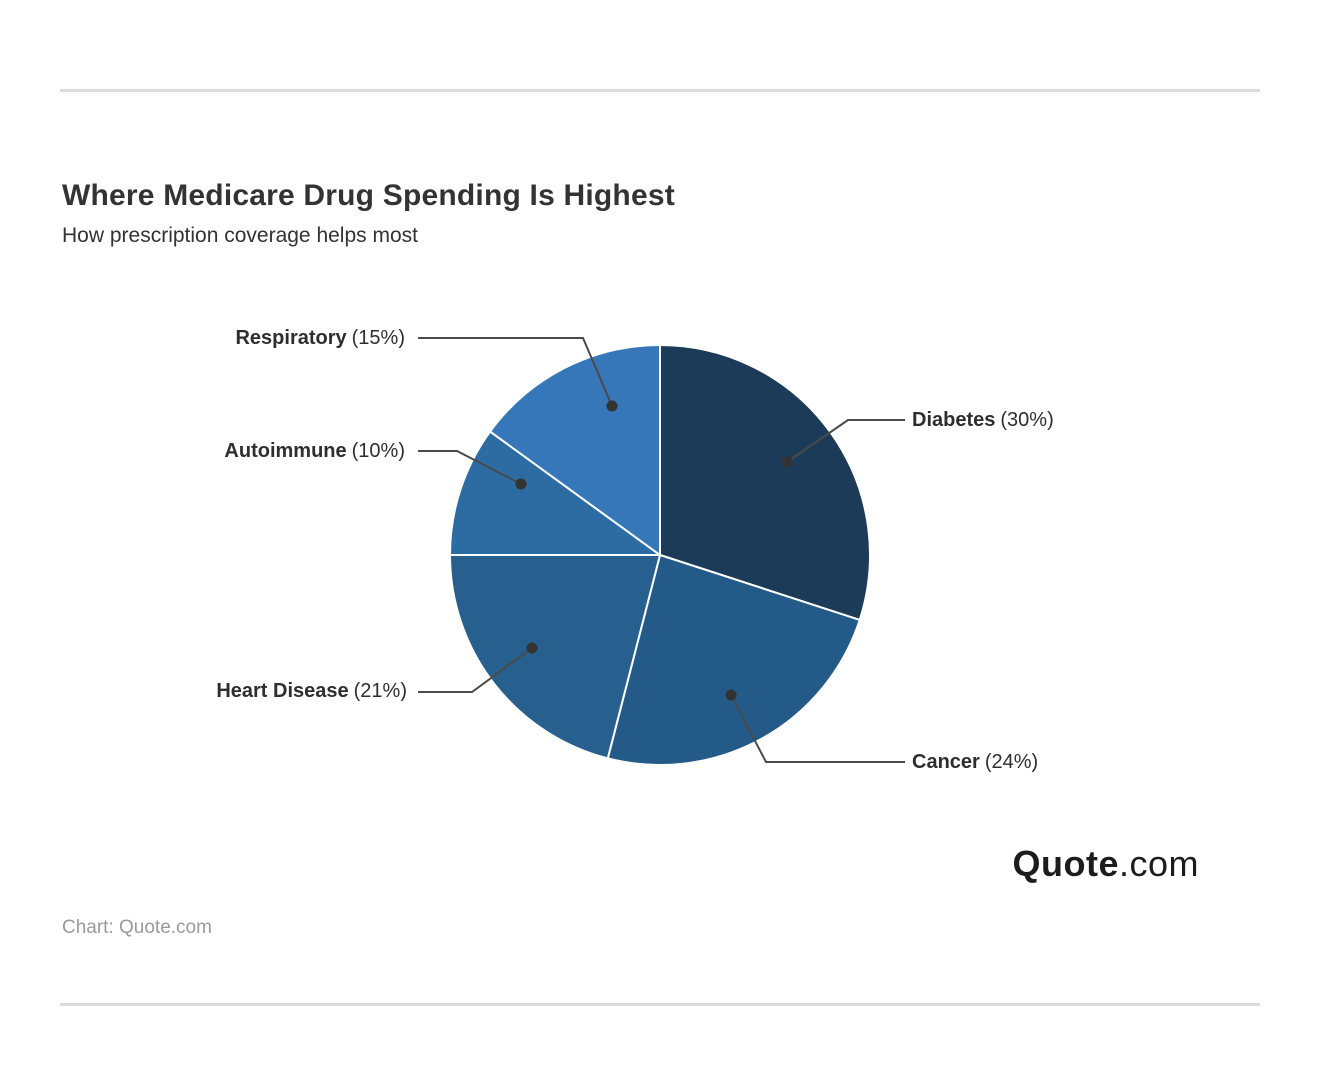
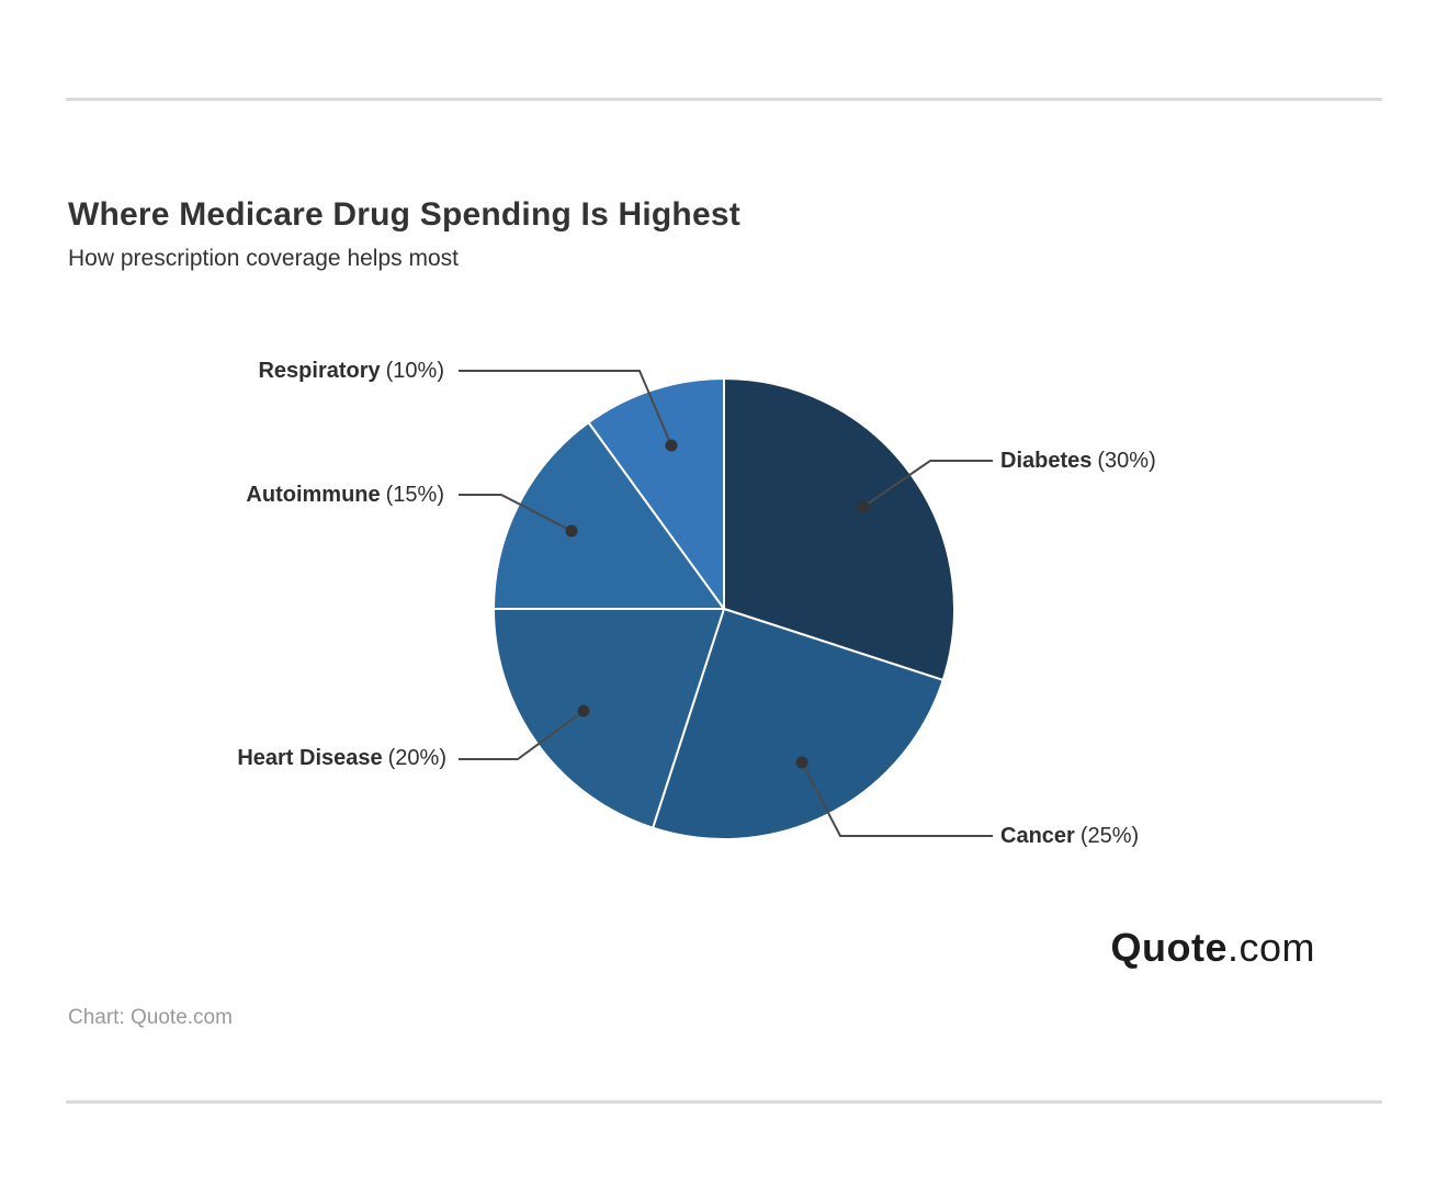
Cancer: 24% -> 25%
Heart Disease: 21% -> 20%
Autoimmune: 10% -> 15%
Respiratory: 15% -> 10%
